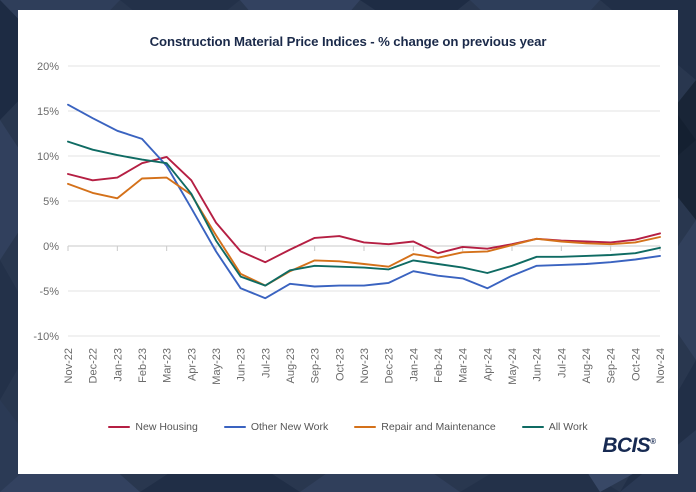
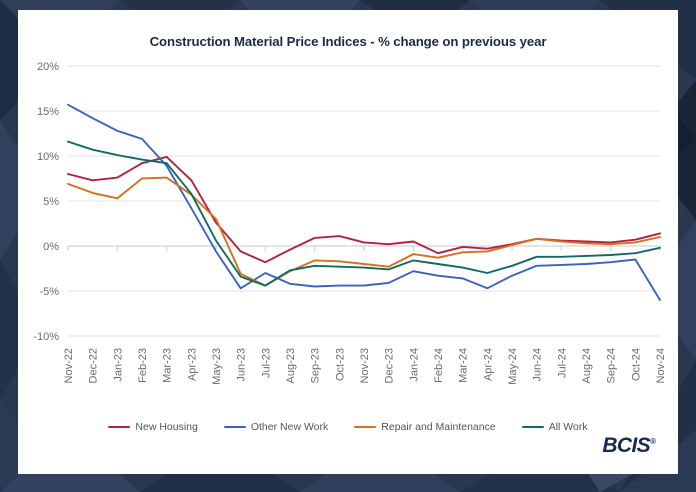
Repair and Maintenance/May-23: 1% -> 3%
Other New Work/Jul-23: -6% -> -3%
Other New Work/Nov-24: -1% -> -6%
